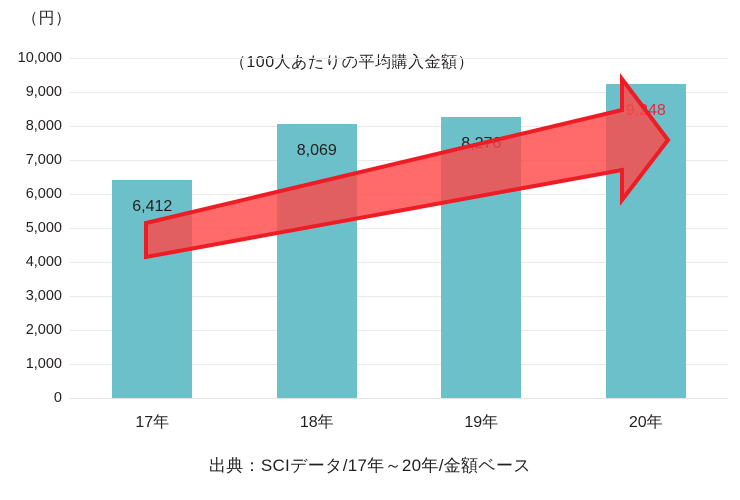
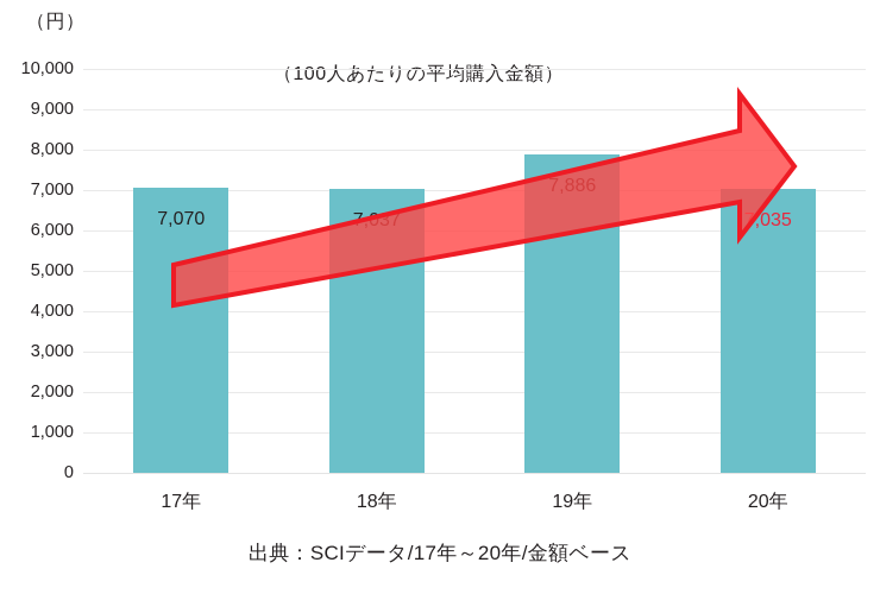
17年: 6,412 -> 7,070
18年: 8,069 -> 7,037
19年: 8,276 -> 7,886
20年: 9,248 -> 7,035
